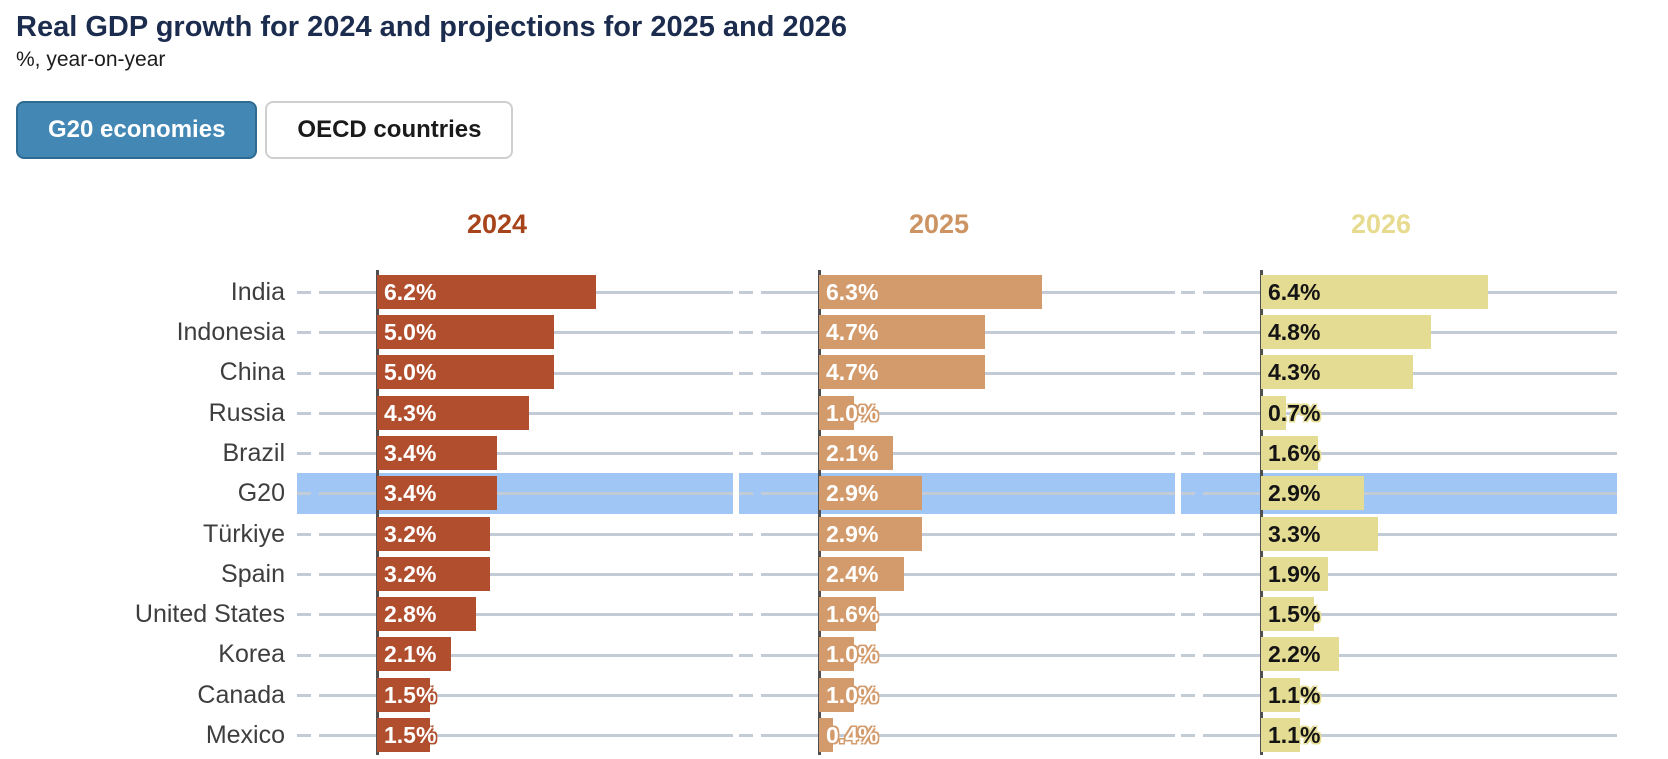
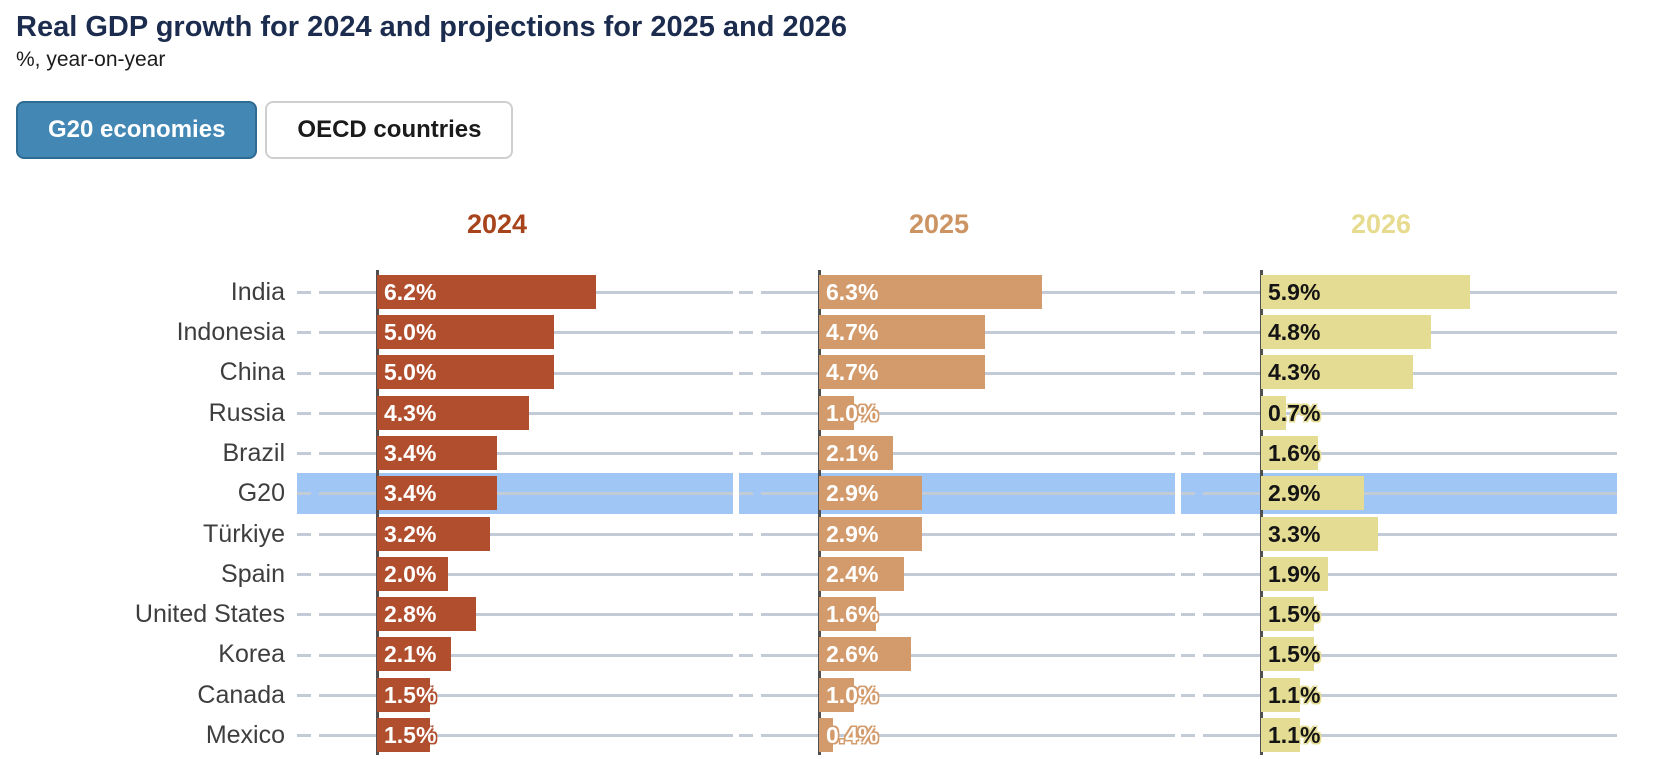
2026/India: 6.4% -> 5.9%
2024/Spain: 3.2% -> 2.0%
2025/Korea: 1.0% -> 2.6%
2026/Korea: 2.2% -> 1.5%
